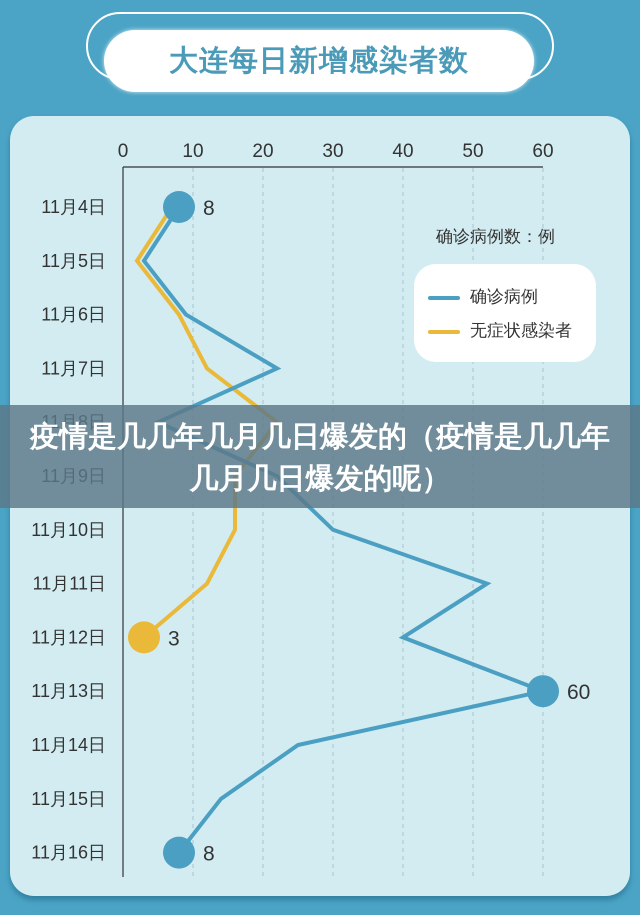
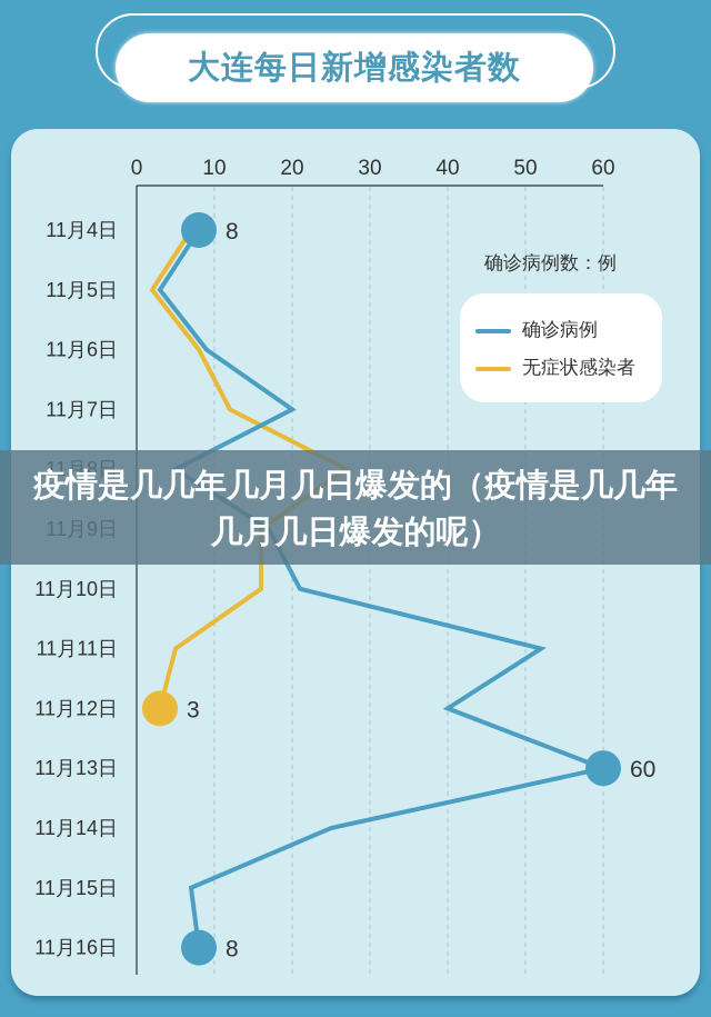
确诊病例/11月7日: 22 -> 20
无症状感染者/11月8日: 22 -> 27
确诊病例/11月9日: 22 -> 17
确诊病例/11月10日: 30 -> 21
无症状感染者/11月11日: 12 -> 5
确诊病例/11月15日: 14 -> 7
